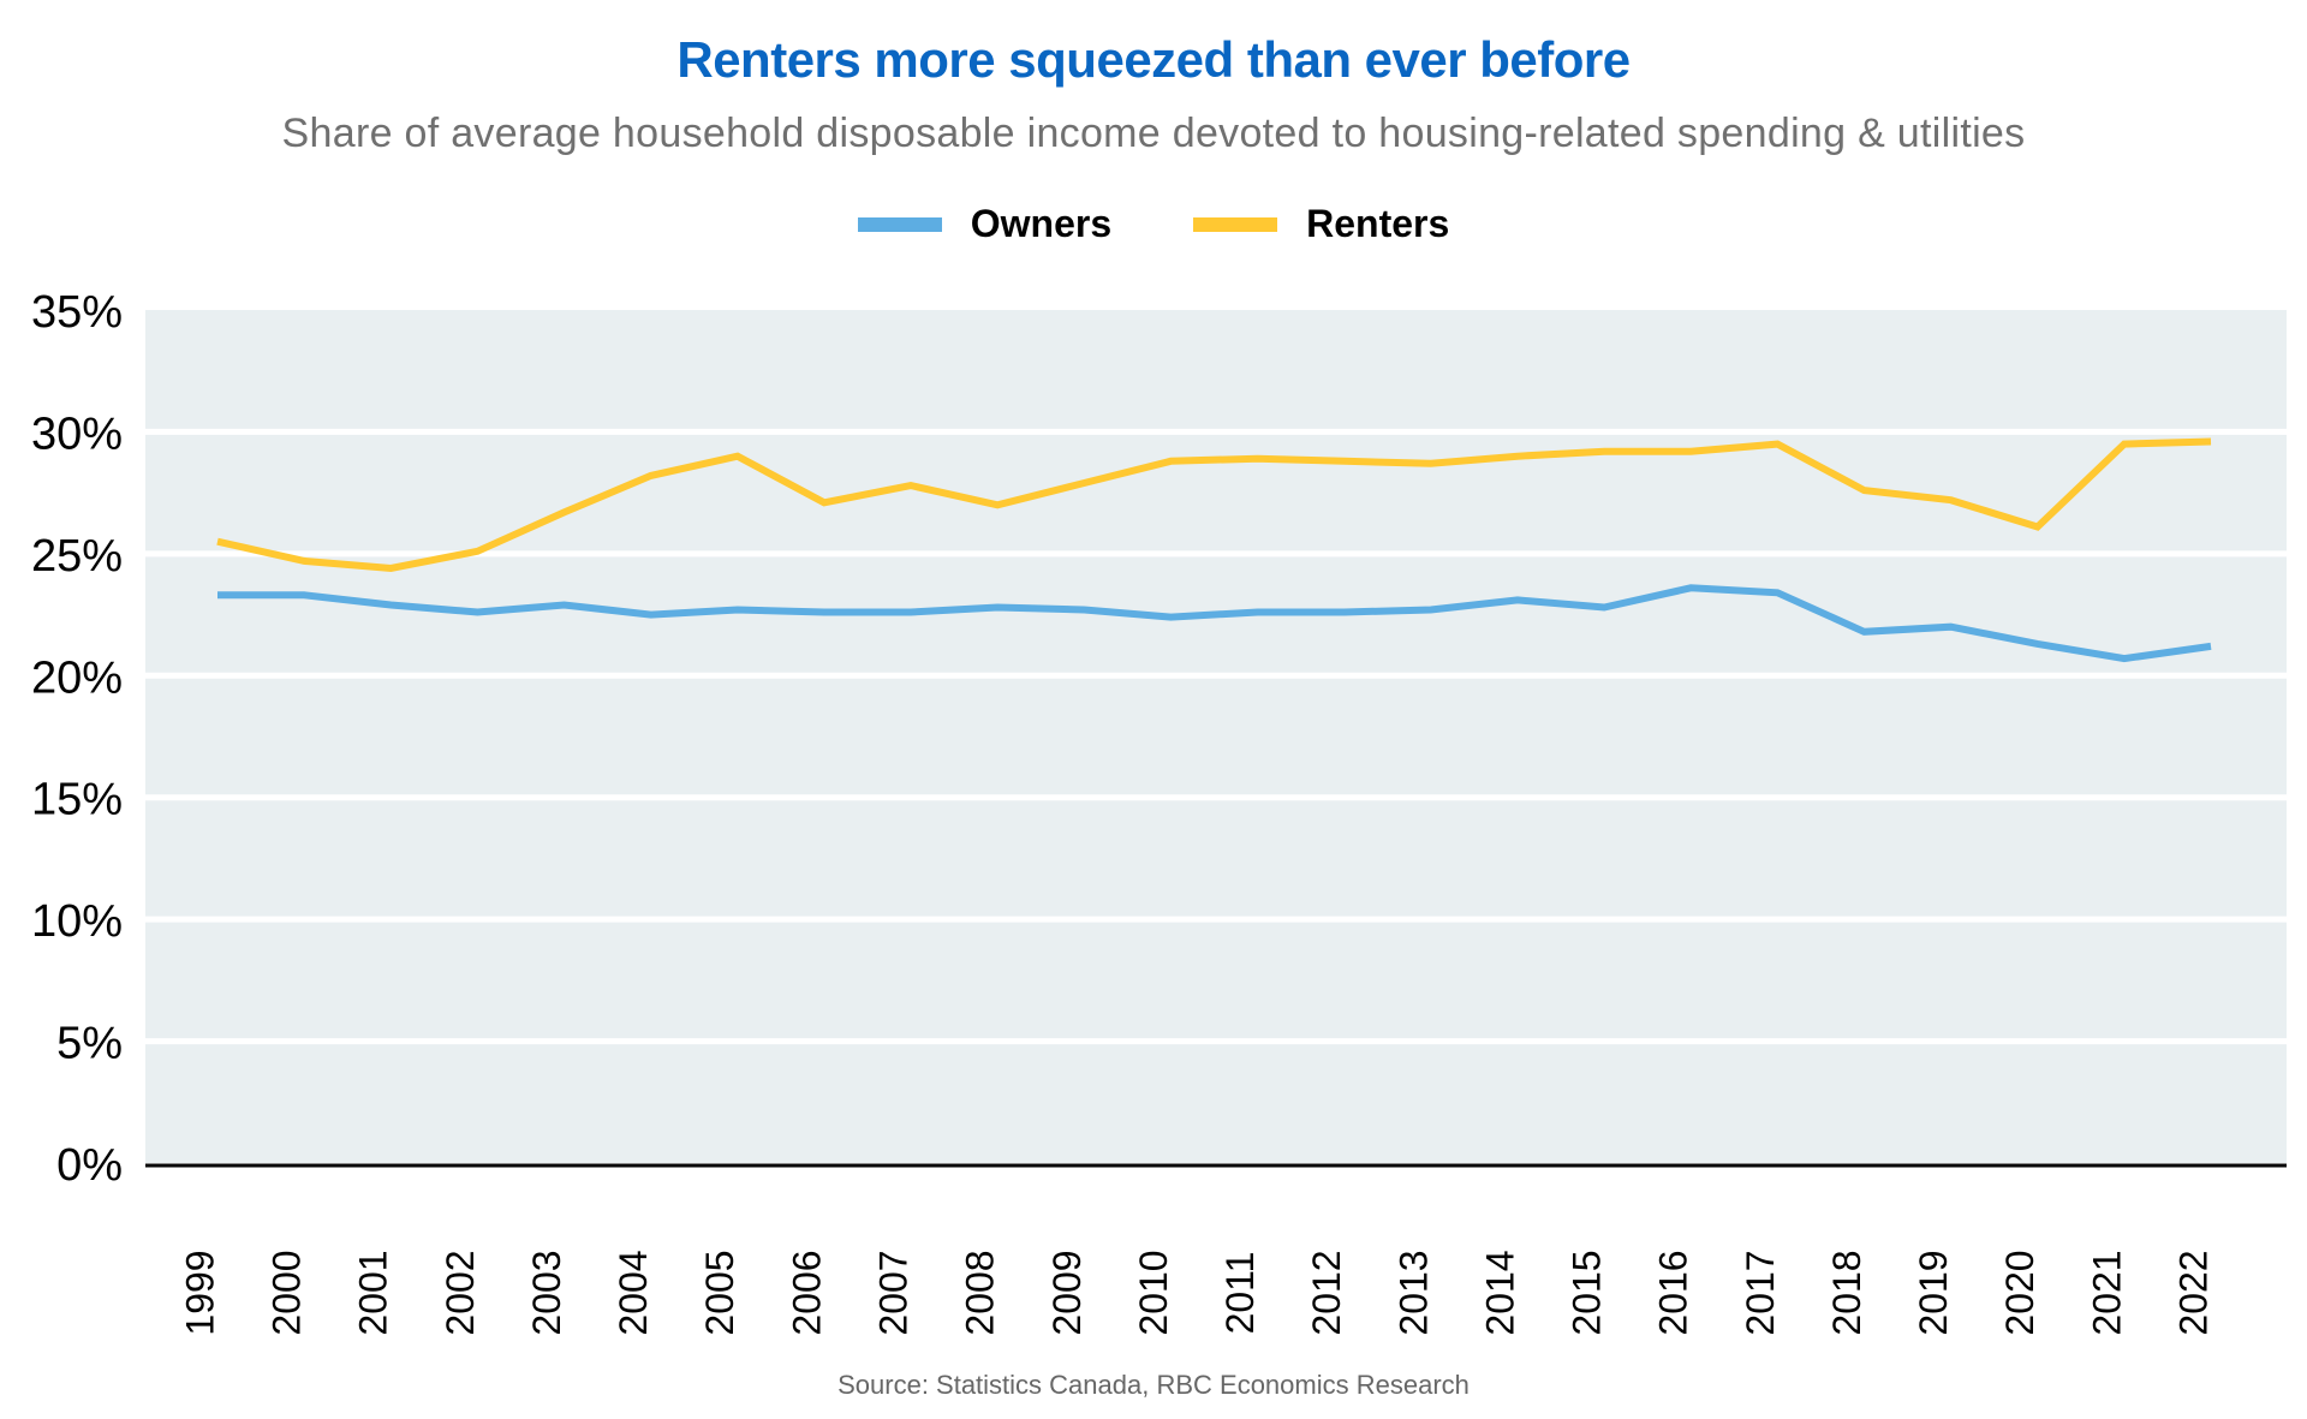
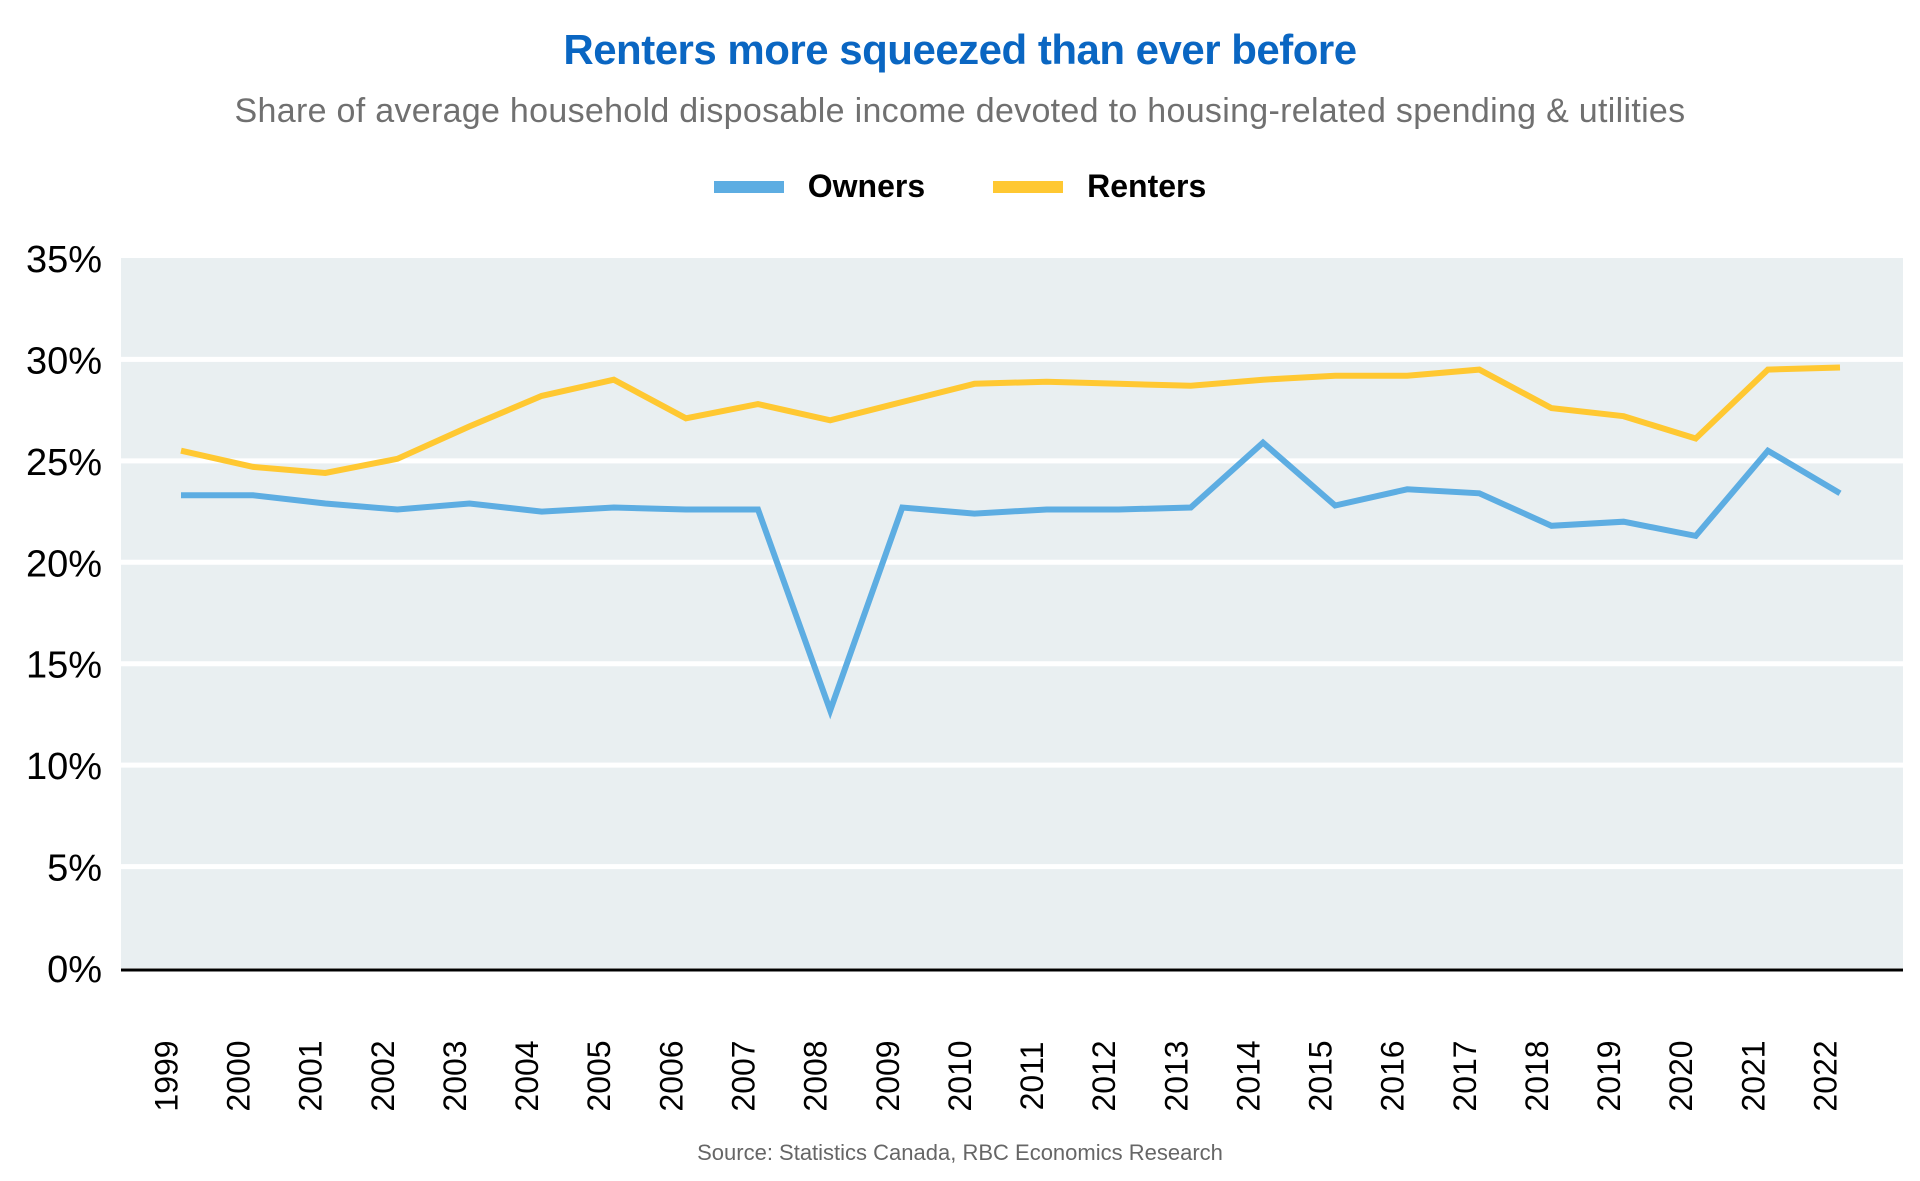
Owners/2008: 22.8% -> 12.7%
Owners/2014: 23.1% -> 25.9%
Owners/2021: 20.7% -> 25.5%
Owners/2022: 21.2% -> 23.4%
